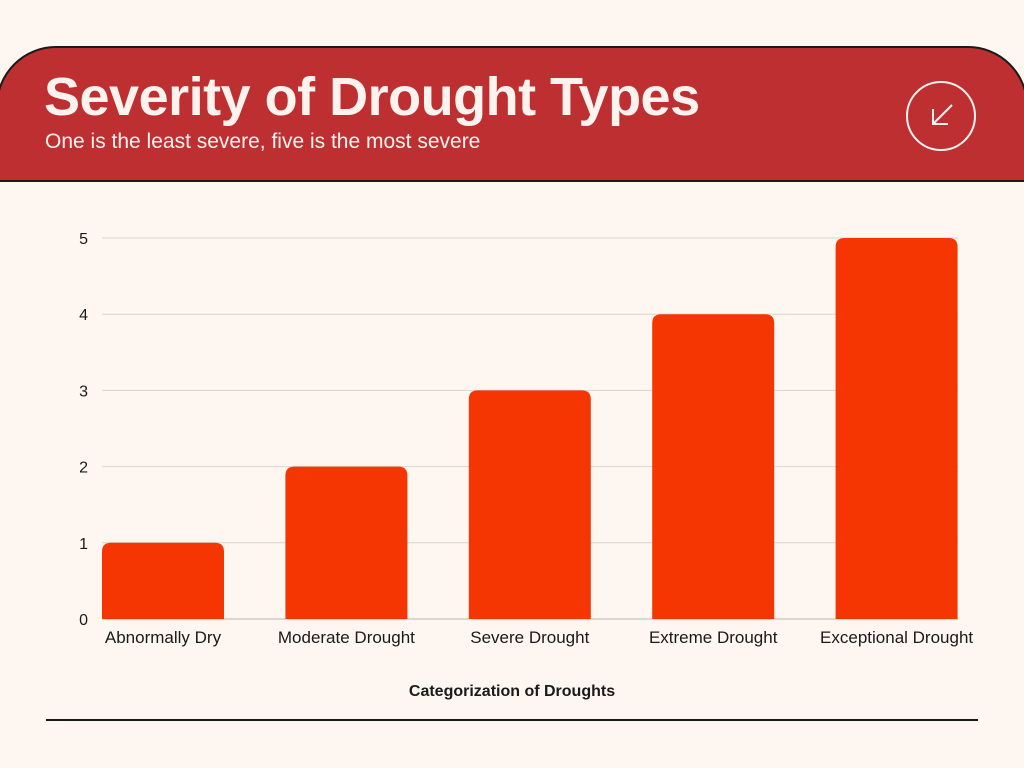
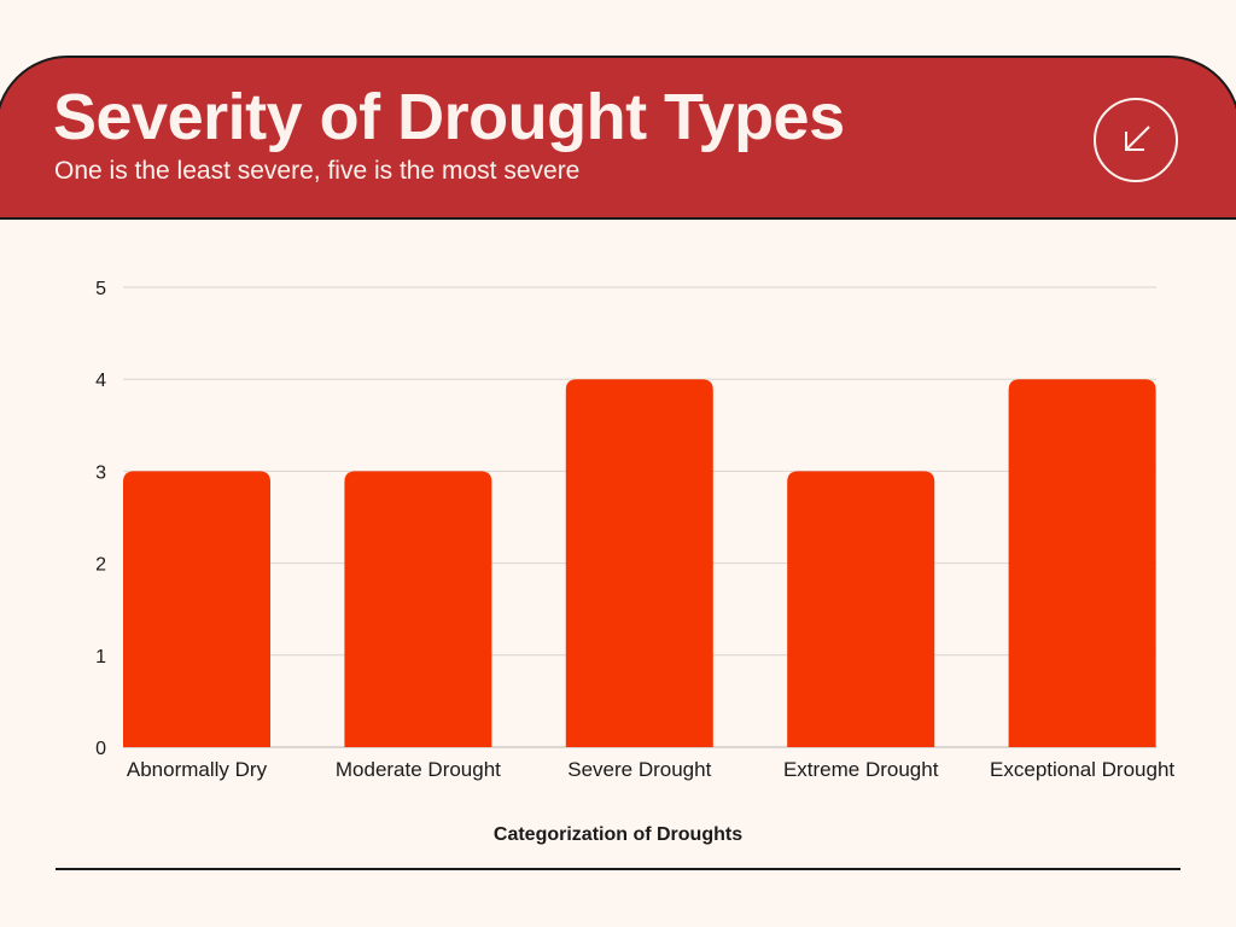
Abnormally Dry: 1 -> 3
Moderate Drought: 2 -> 3
Severe Drought: 3 -> 4
Extreme Drought: 4 -> 3
Exceptional Drought: 5 -> 4
